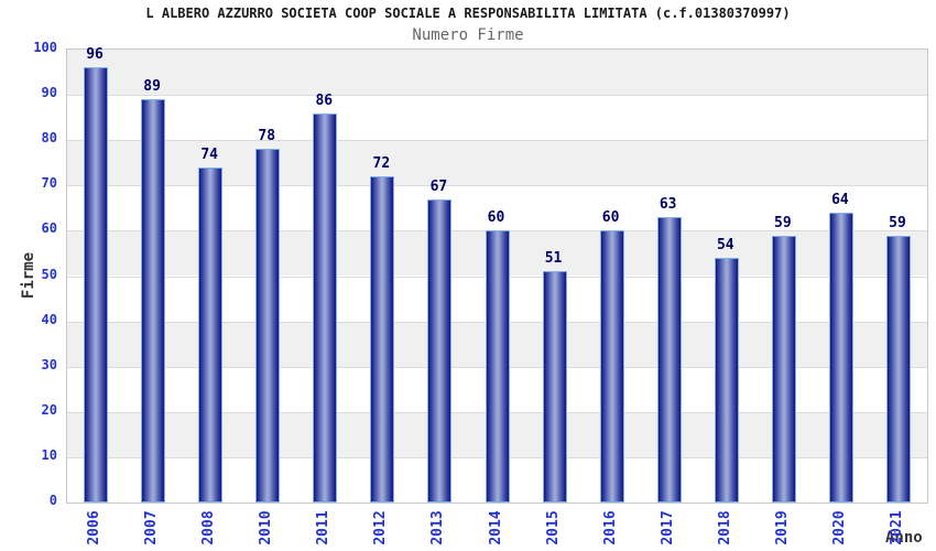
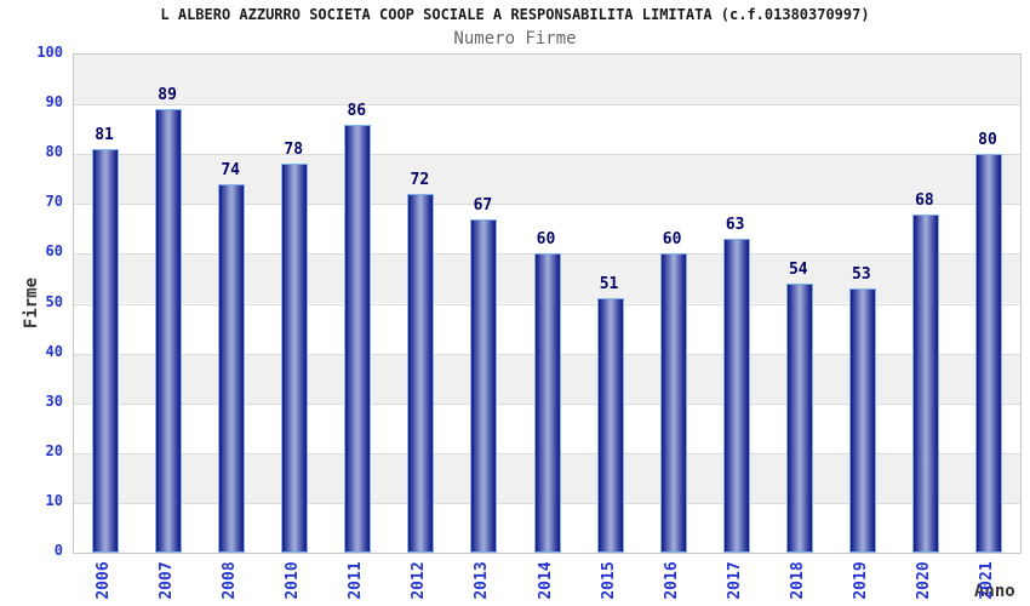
2006: 96 -> 81
2019: 59 -> 53
2020: 64 -> 68
2021: 59 -> 80
